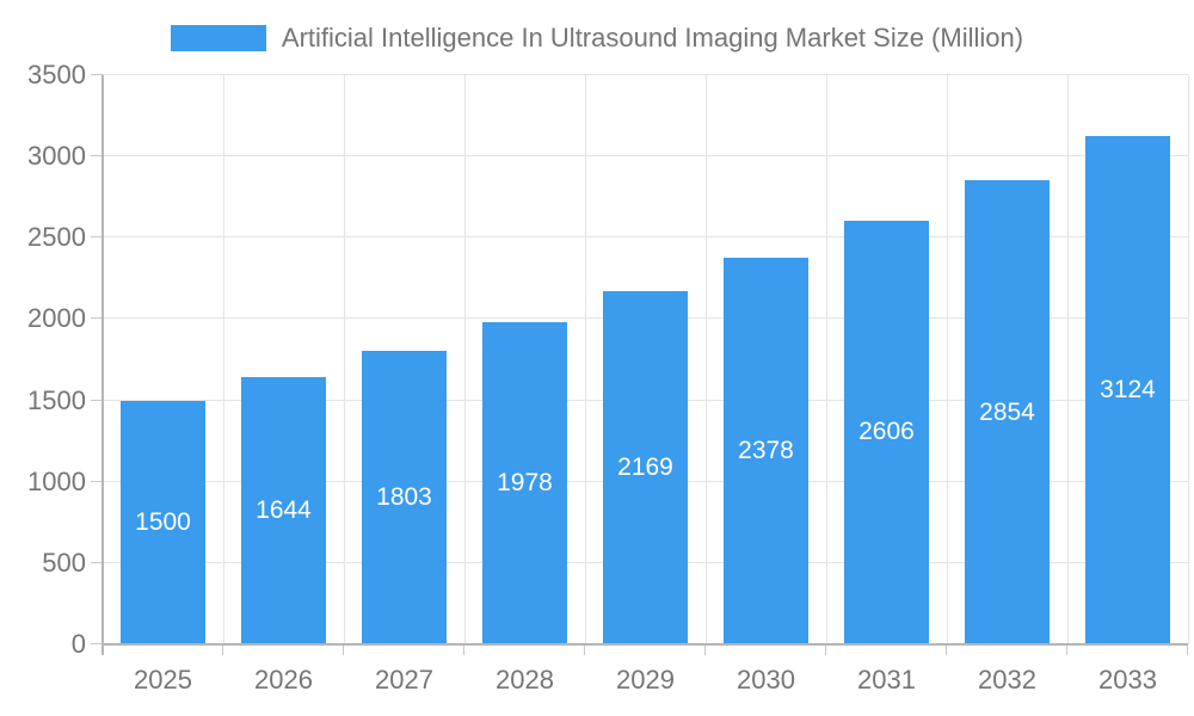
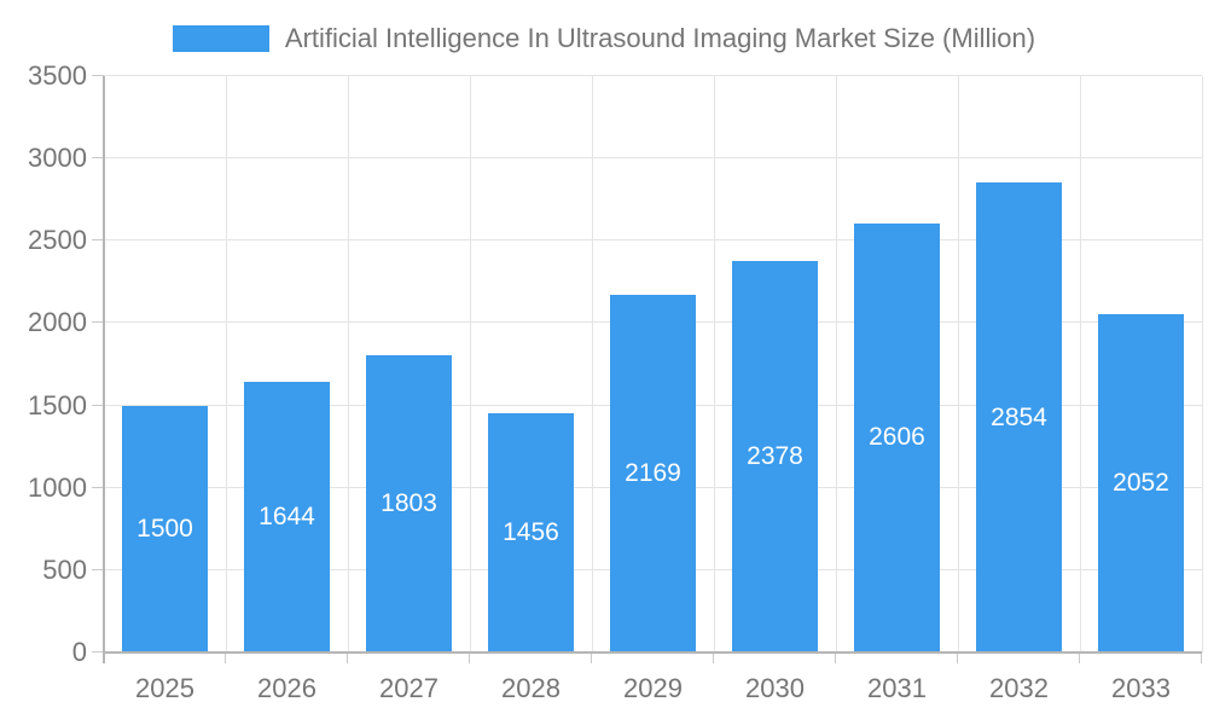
2028: 1978 -> 1456
2033: 3124 -> 2052
